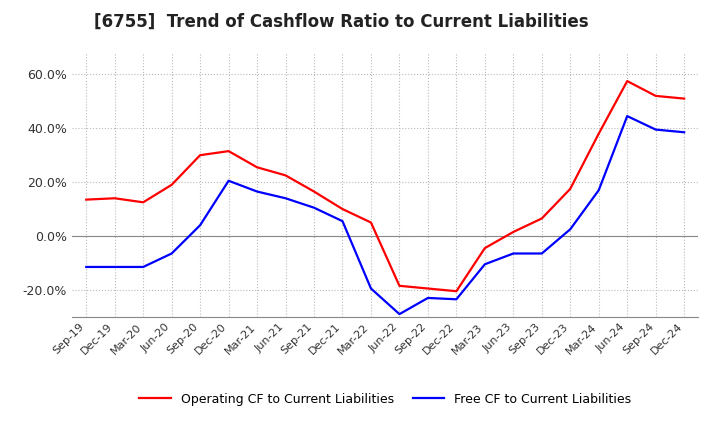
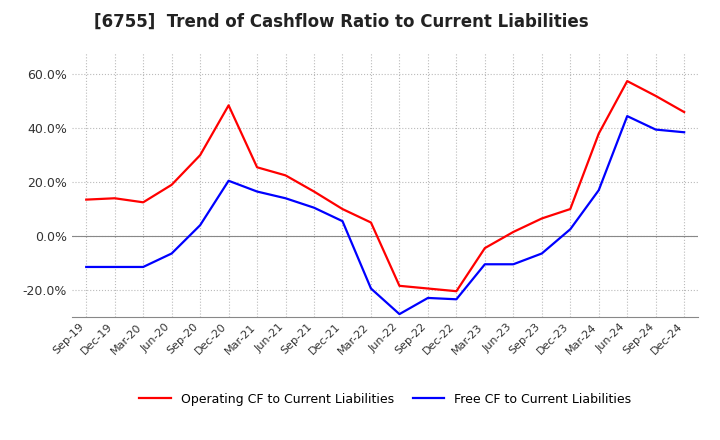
Operating CF to Current Liabilities/Dec-20: 31.5% -> 48.5%
Free CF to Current Liabilities/Jun-23: -6.5% -> -10.5%
Operating CF to Current Liabilities/Dec-23: 17.5% -> 10.0%
Operating CF to Current Liabilities/Dec-24: 51.0% -> 46.0%
